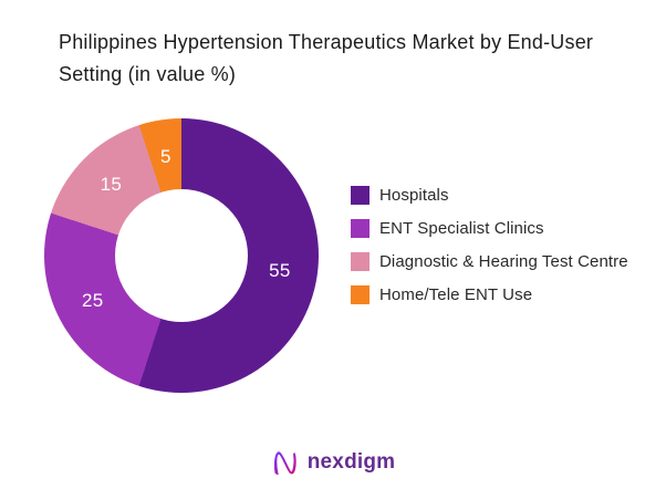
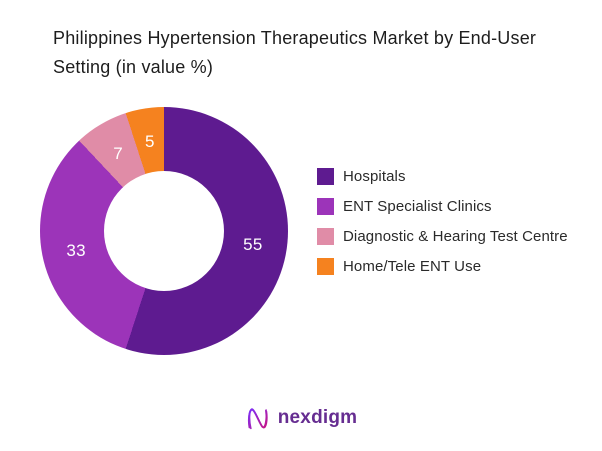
ENT Specialist Clinics: 25 -> 33
Diagnostic & Hearing Test Centre: 15 -> 7
